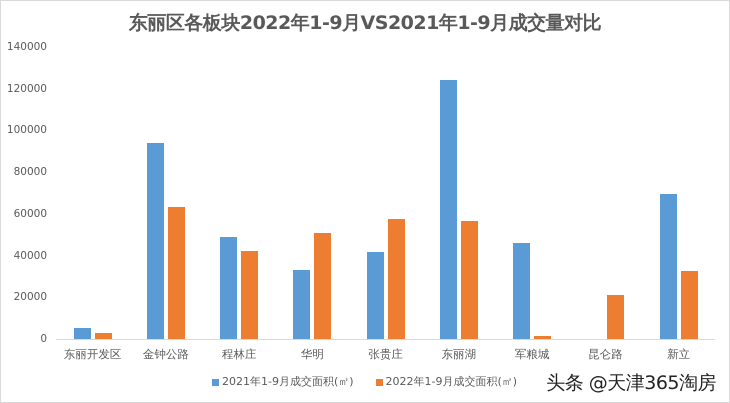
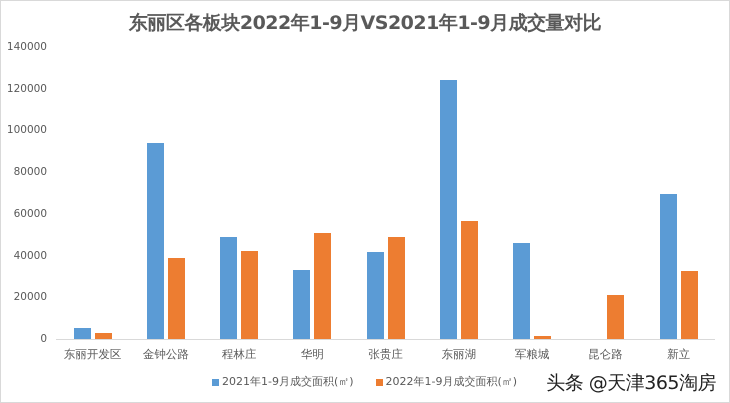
2022年1-9月成交面积(㎡)/金钟公路: 63000 -> 39000
2022年1-9月成交面积(㎡)/张贵庄: 58000 -> 49000
